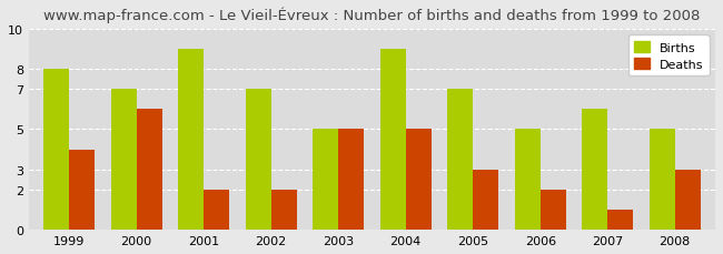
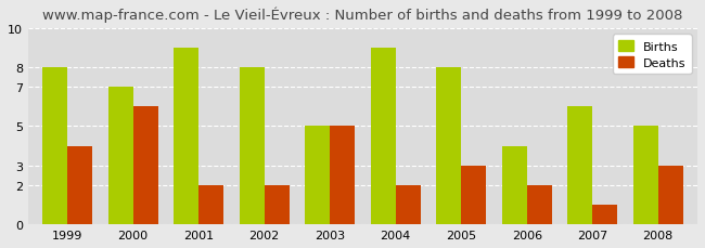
Births/2002: 7 -> 8
Deaths/2004: 5 -> 2
Births/2005: 7 -> 8
Births/2006: 5 -> 4
